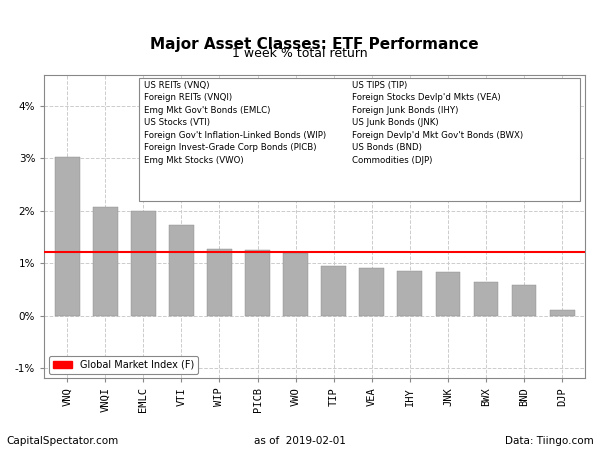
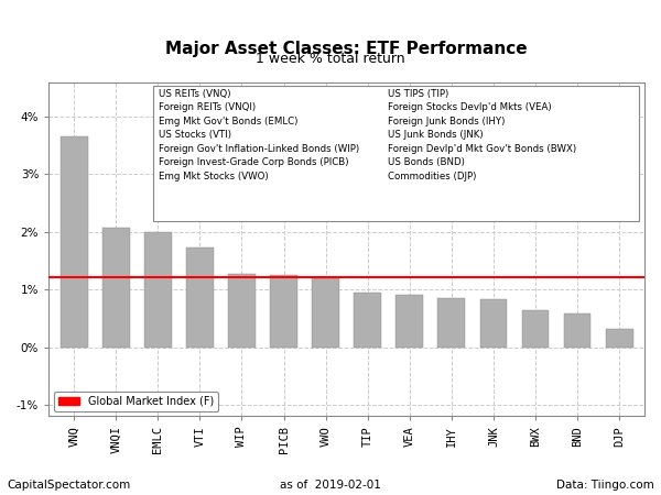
VNQ: 3.02% -> 3.66%
DJP: 0.10% -> 0.32%
